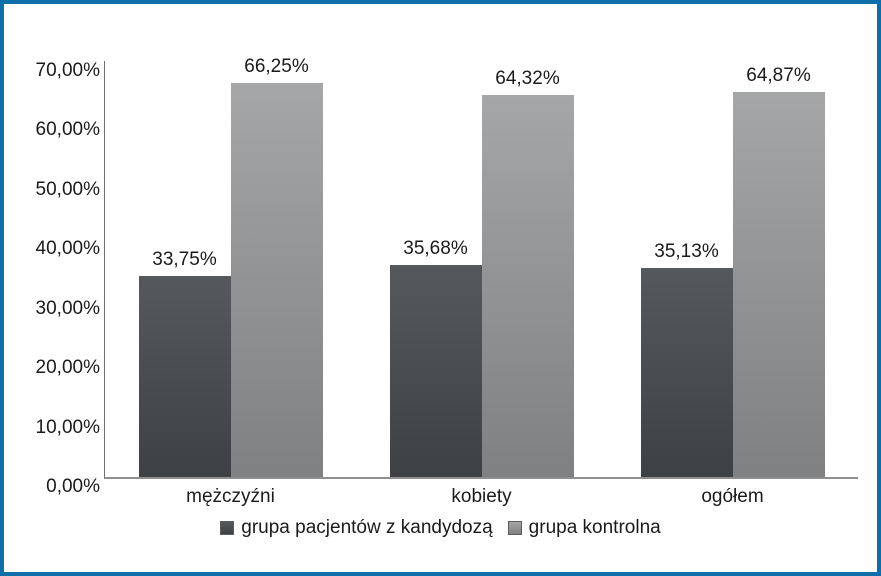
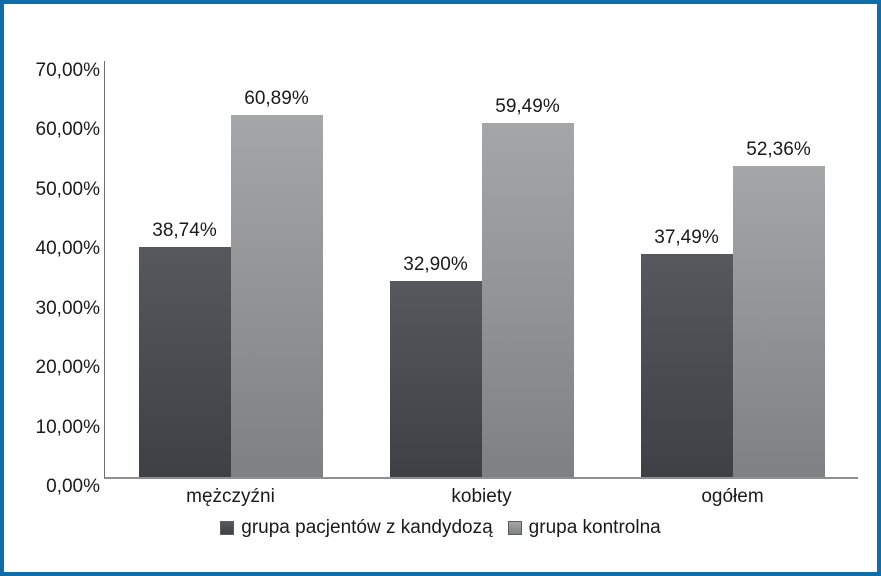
grupa pacjentów z kandydozą/mężczyźni: 33,75% -> 38,74%
grupa kontrolna/mężczyźni: 66,25% -> 60,89%
grupa pacjentów z kandydozą/kobiety: 35,68% -> 32,90%
grupa kontrolna/kobiety: 64,32% -> 59,49%
grupa pacjentów z kandydozą/ogółem: 35,13% -> 37,49%
grupa kontrolna/ogółem: 64,87% -> 52,36%
